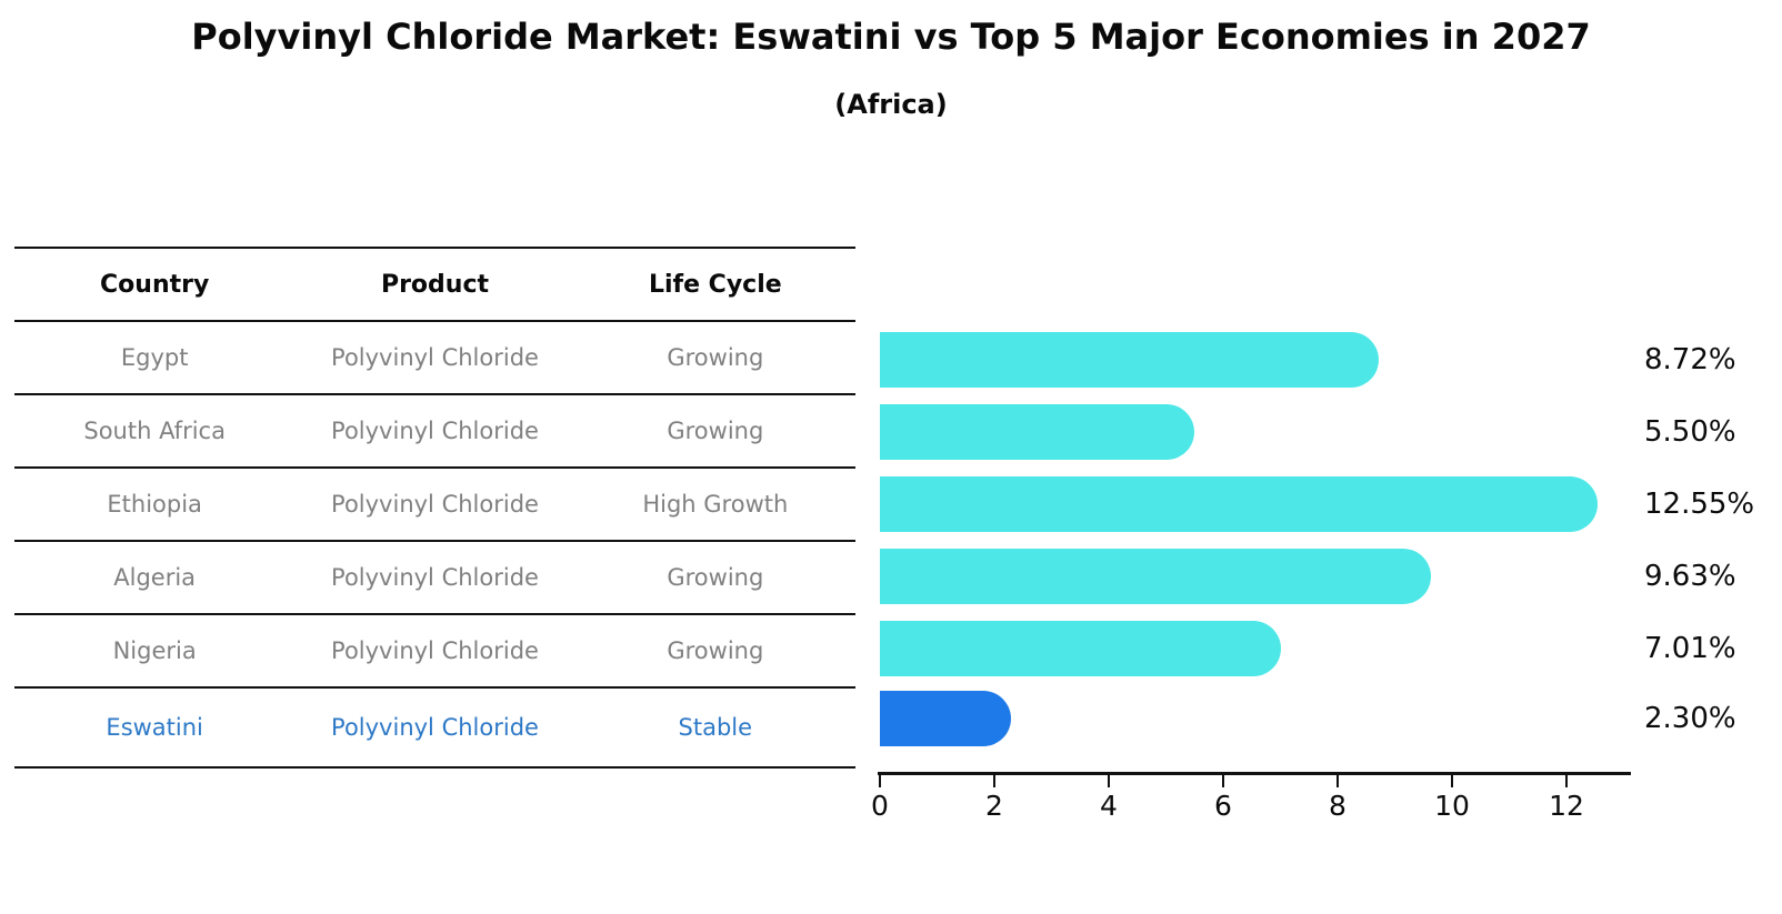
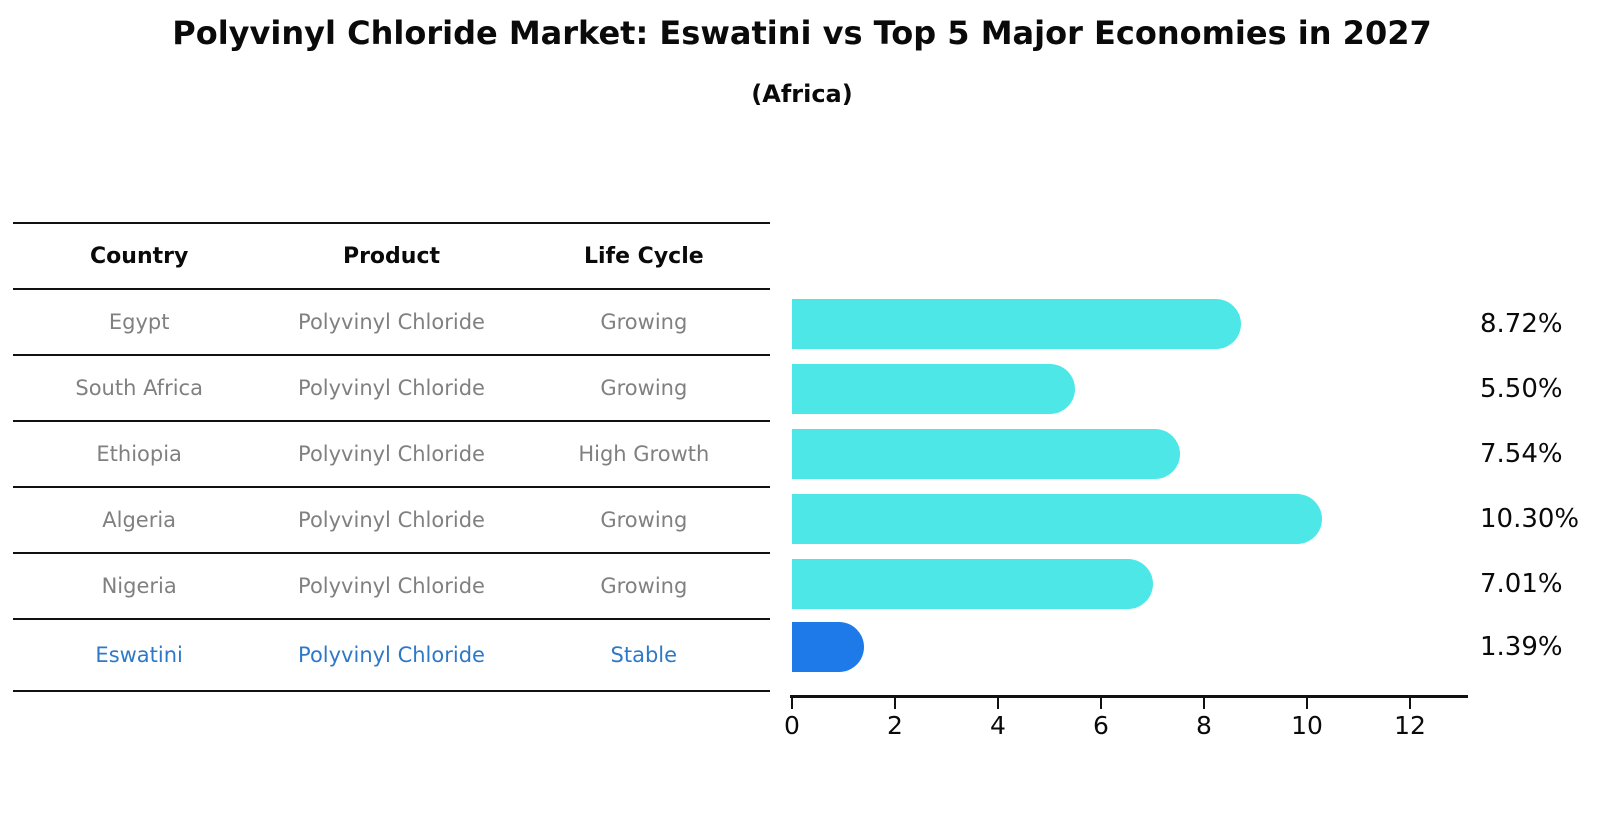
Ethiopia: 12.55% -> 7.54%
Algeria: 9.63% -> 10.30%
Eswatini: 2.30% -> 1.39%
